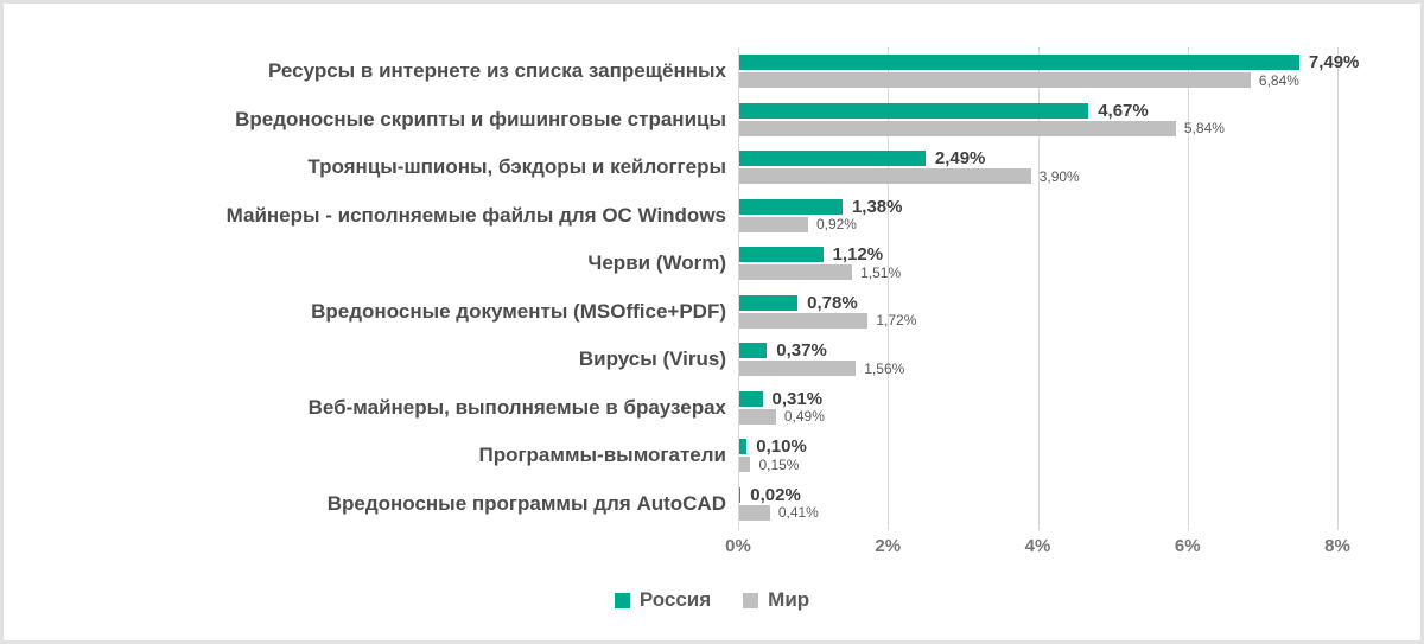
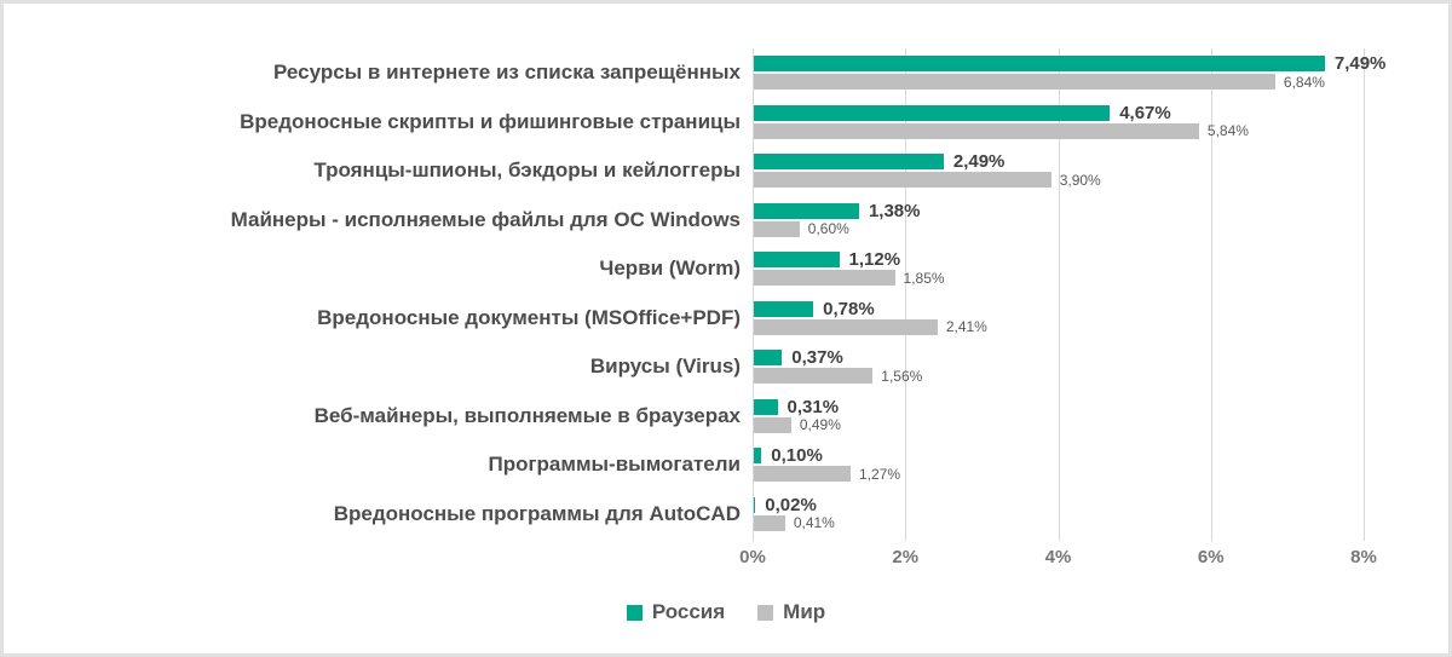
Мир/Майнеры - исполняемые файлы для ОС Windows: 0,92% -> 0,60%
Мир/Черви (Worm): 1,51% -> 1,85%
Мир/Вредоносные документы (MSOffice+PDF): 1,72% -> 2,41%
Мир/Программы-вымогатели: 0,15% -> 1,27%
